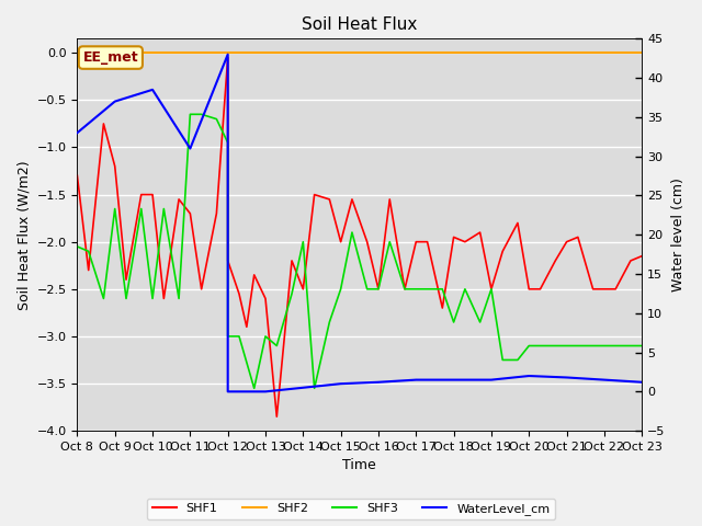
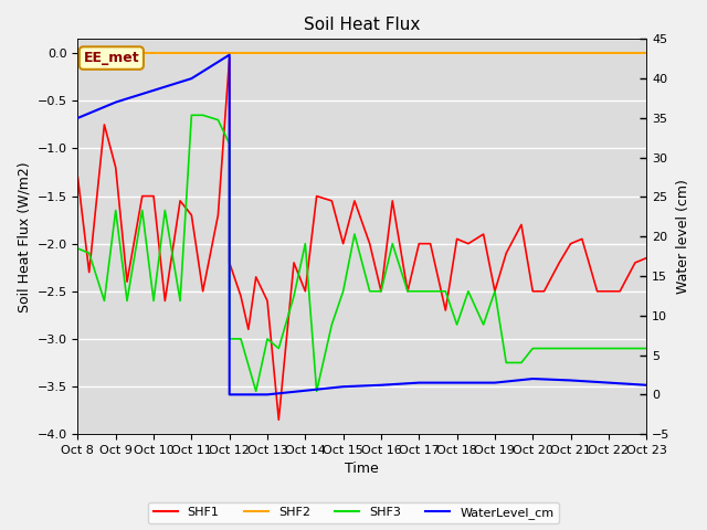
WaterLevel_cm/Oct 8: 33.0 -> 35.0
WaterLevel_cm/Oct 11: 31.0 -> 40.0
